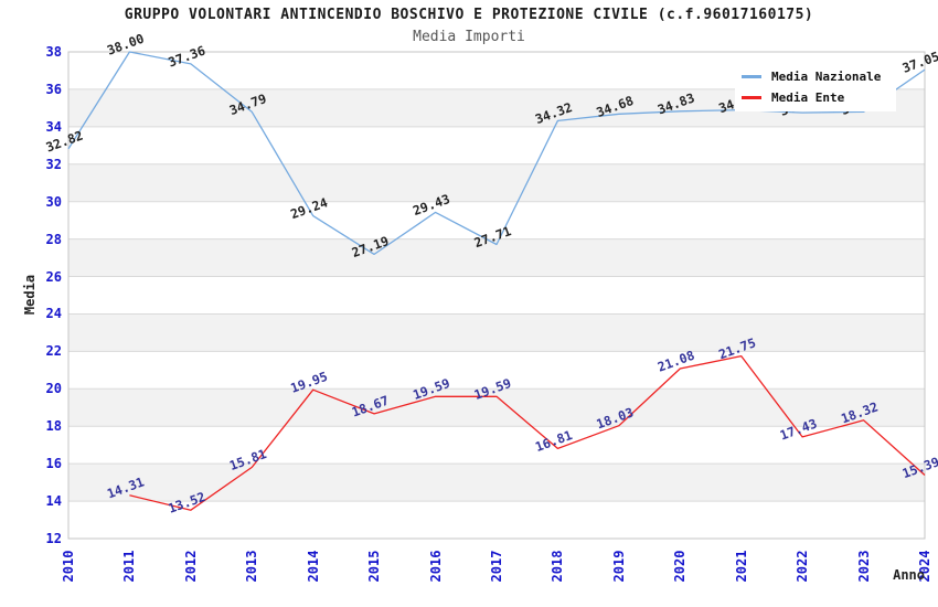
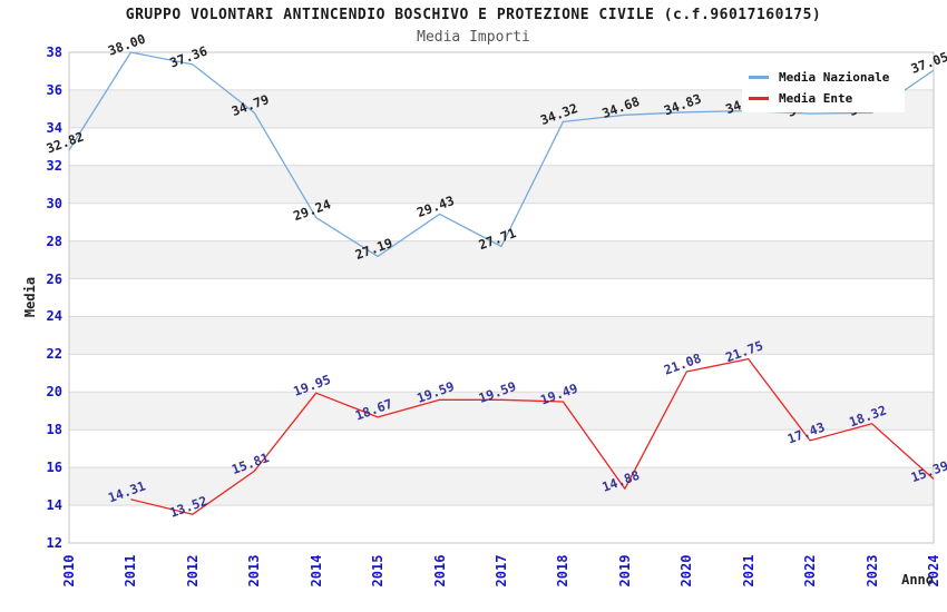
Media Ente/2018: 16.81 -> 19.49
Media Ente/2019: 18.03 -> 14.88
